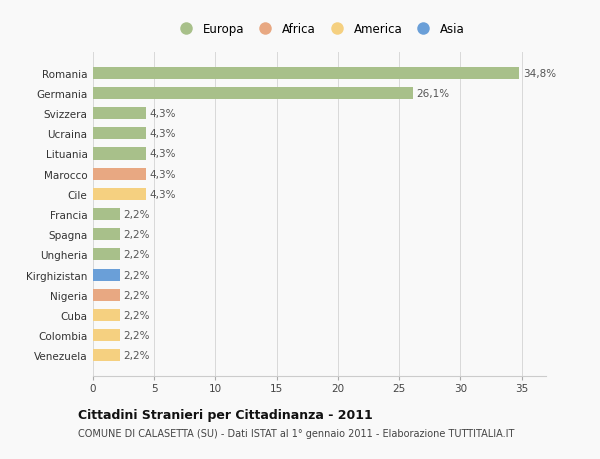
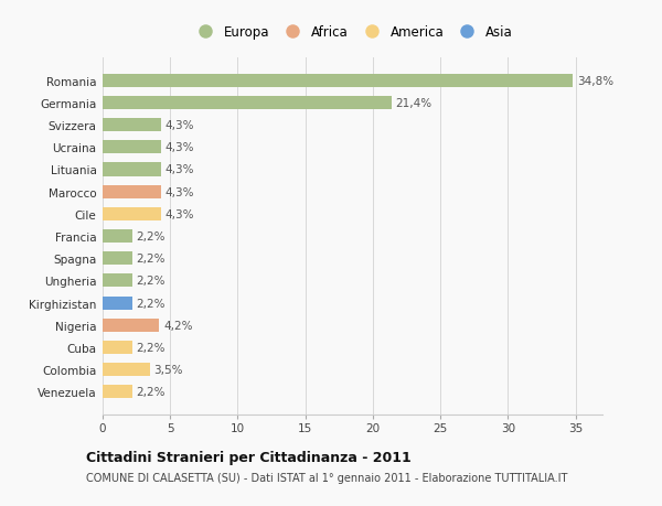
Germania: 26,1% -> 21,4%
Nigeria: 2,2% -> 4,2%
Colombia: 2,2% -> 3,5%
